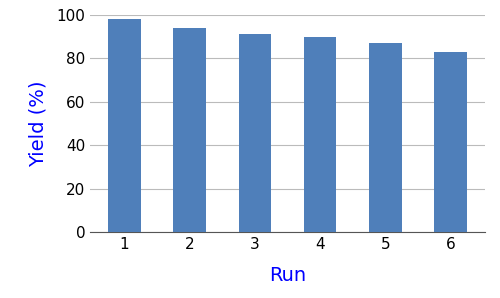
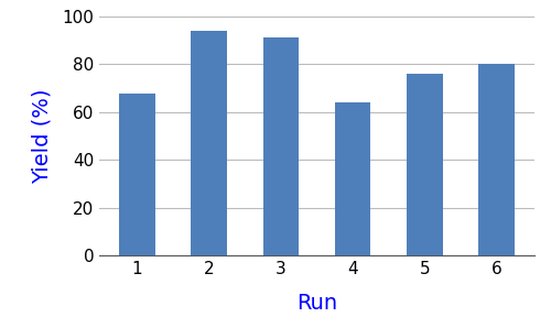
1: 98 -> 68
4: 90 -> 64
5: 87 -> 76
6: 83 -> 80
